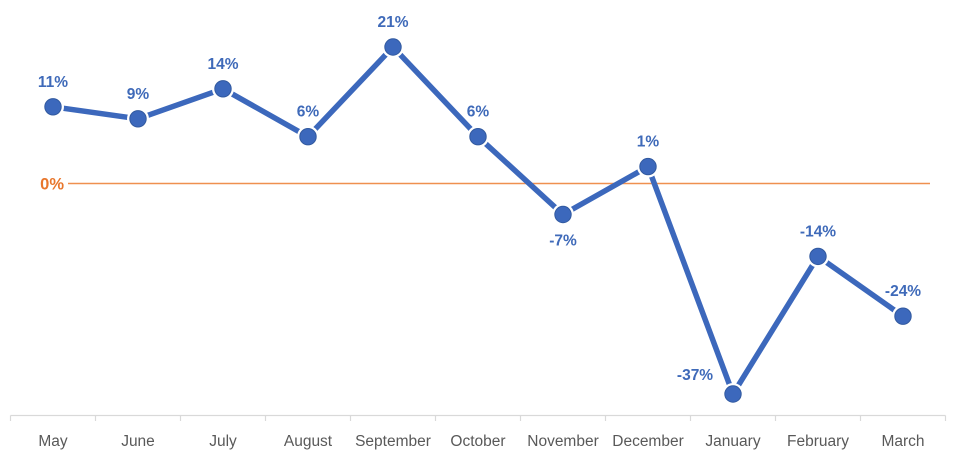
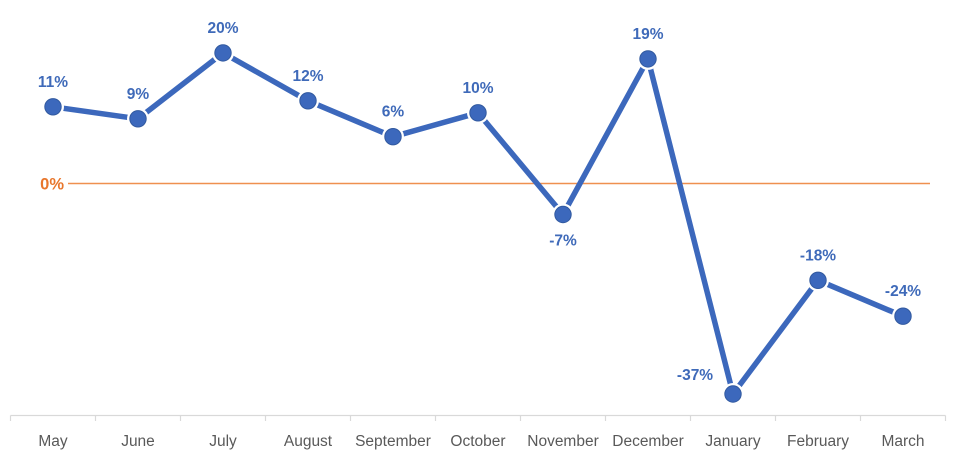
July: 14% -> 20%
August: 6% -> 12%
September: 21% -> 6%
October: 6% -> 10%
December: 1% -> 19%
February: -14% -> -18%
